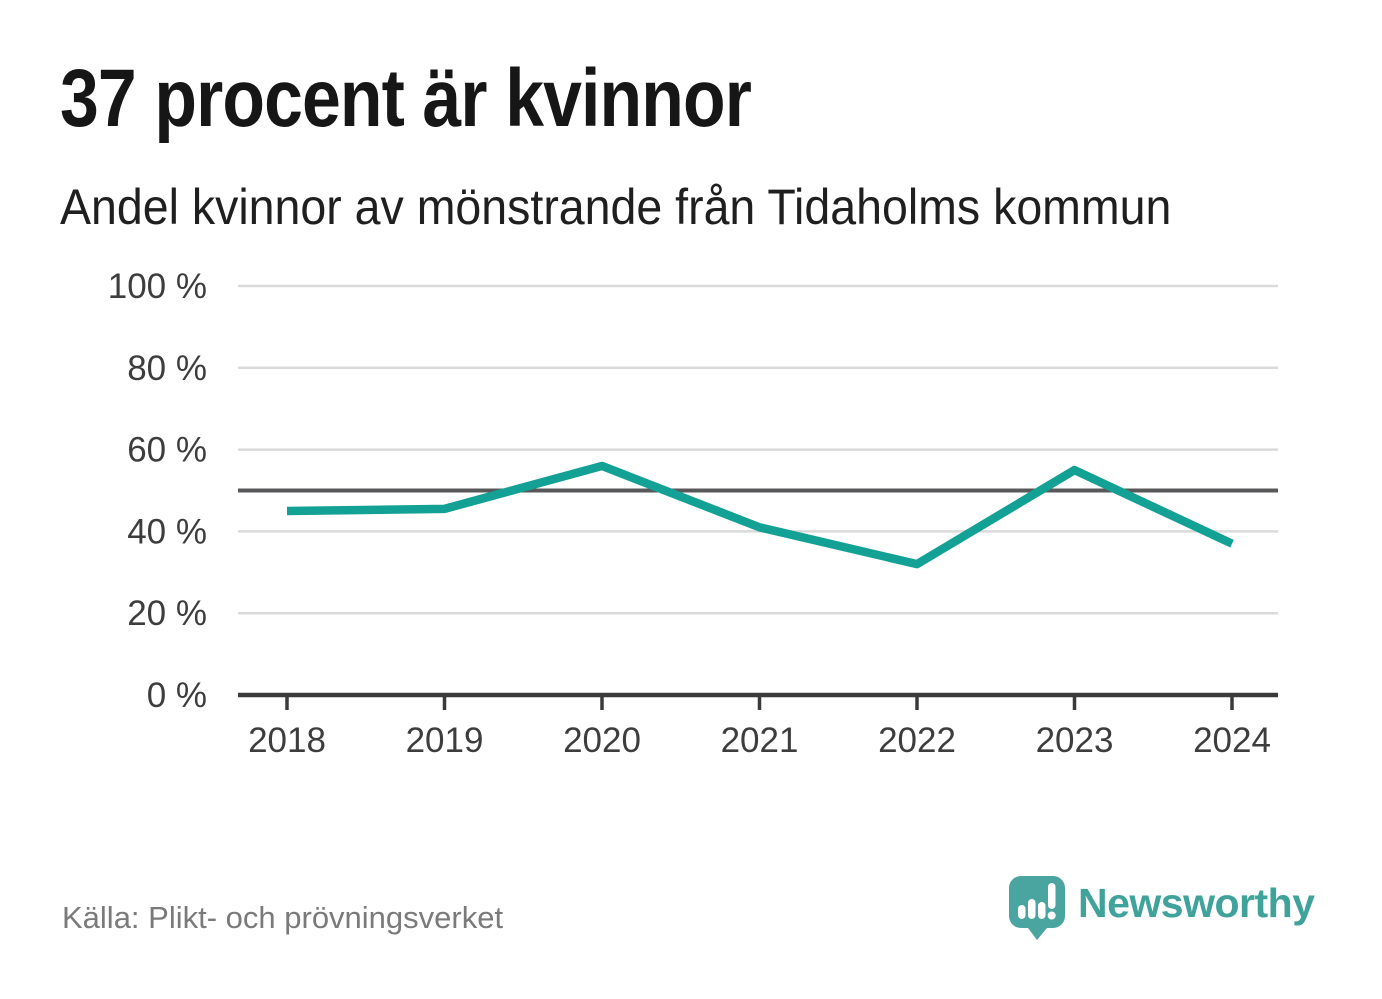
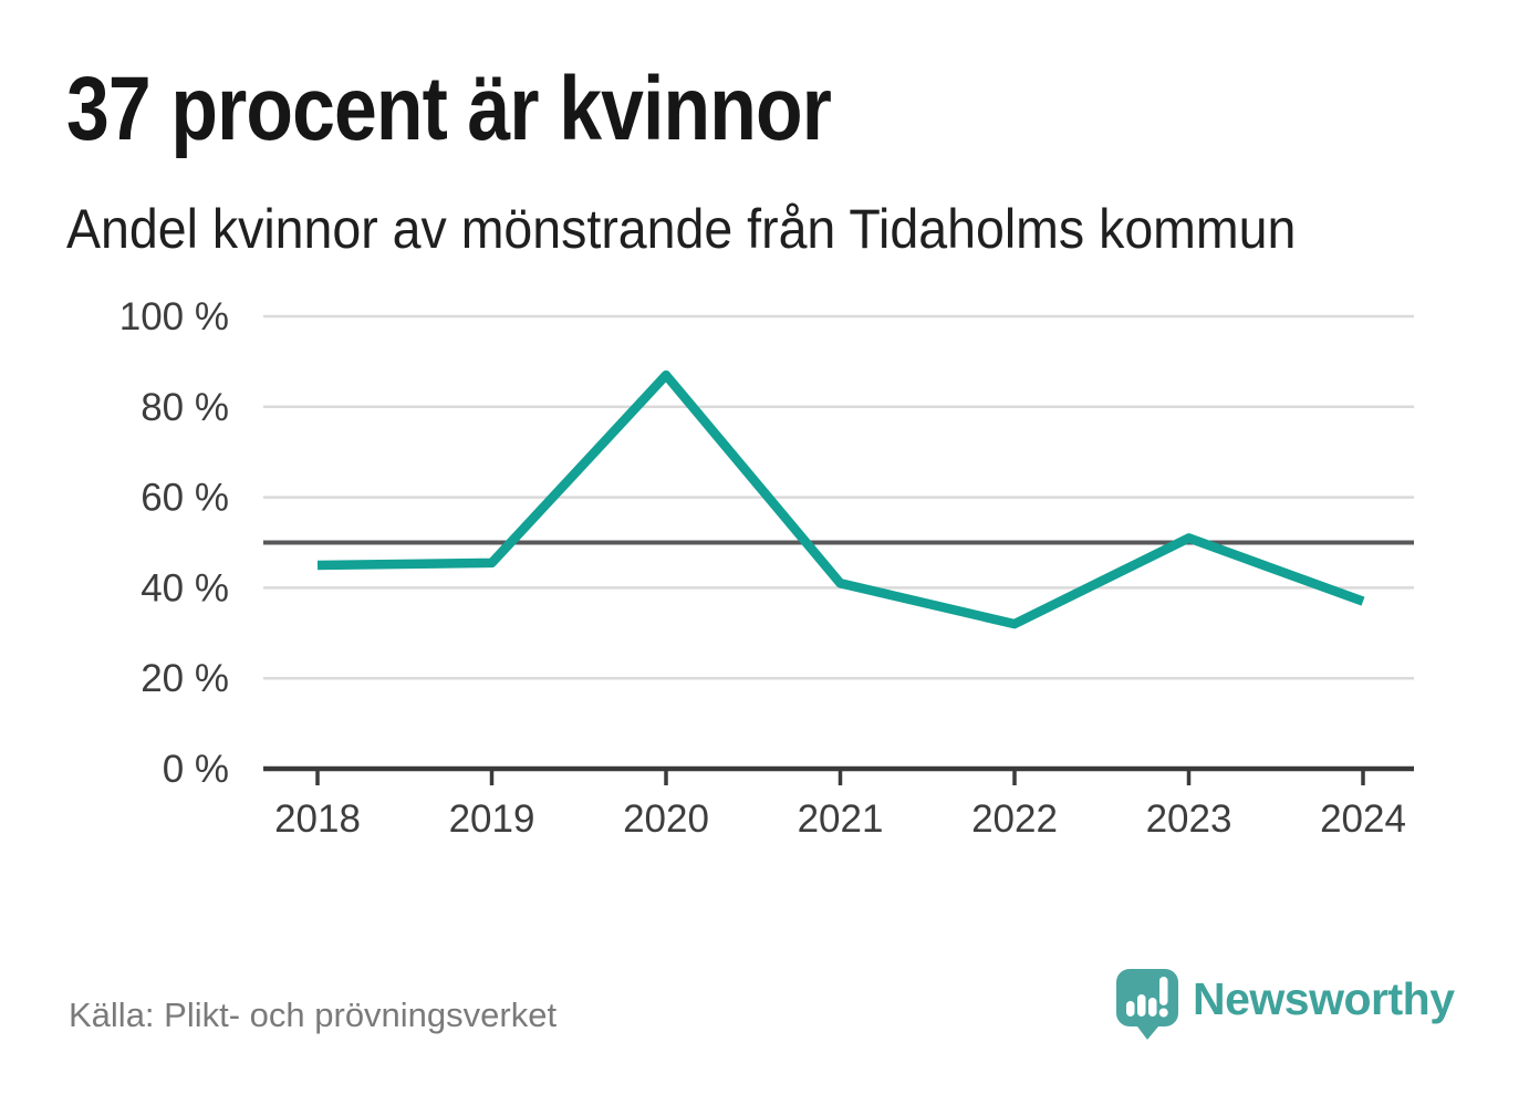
2020: 56% -> 87%
2023: 55% -> 51%
